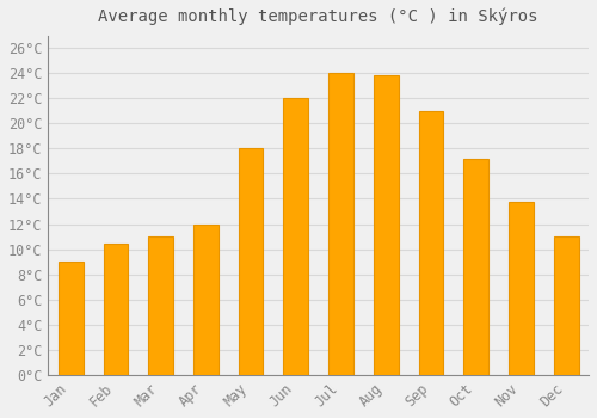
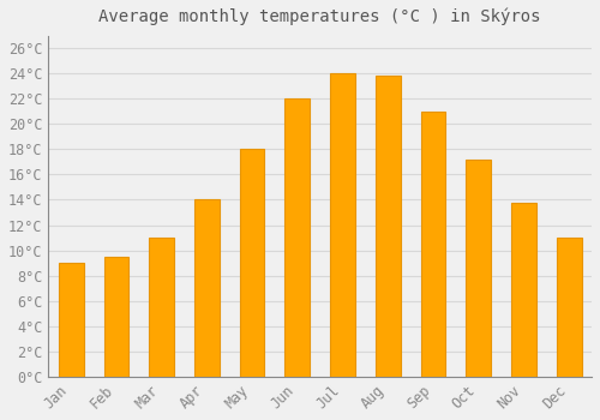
Feb: 10.4°C -> 9.5°C
Apr: 12.0°C -> 14.0°C
